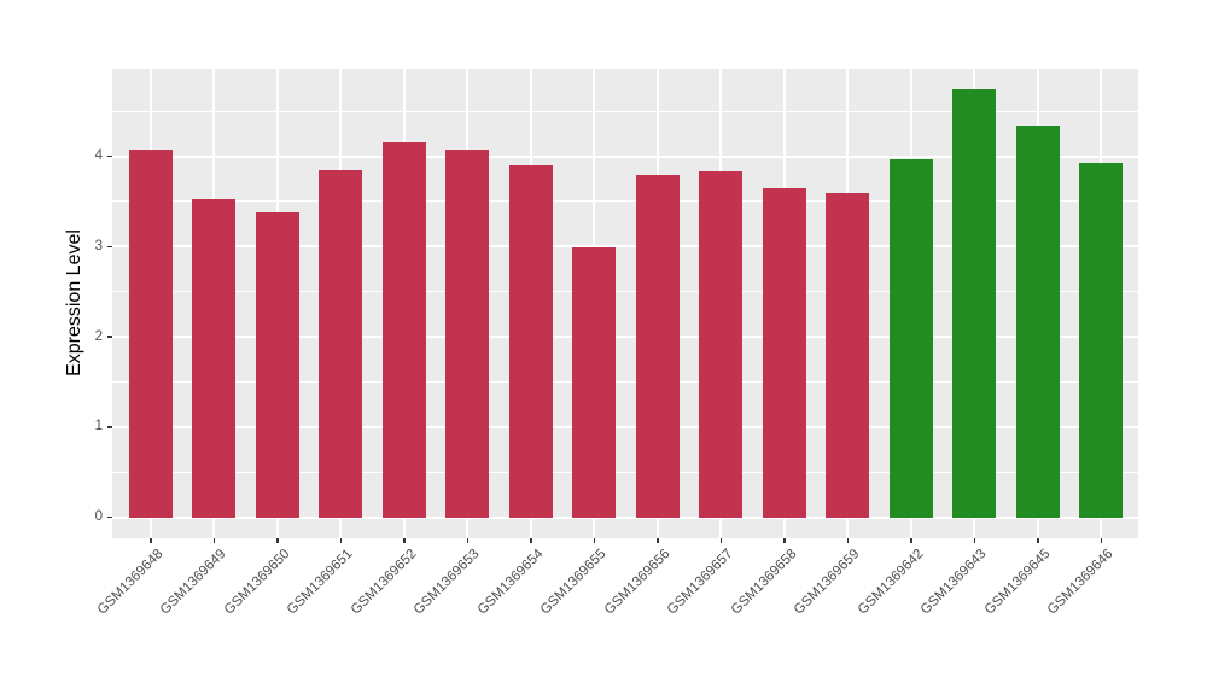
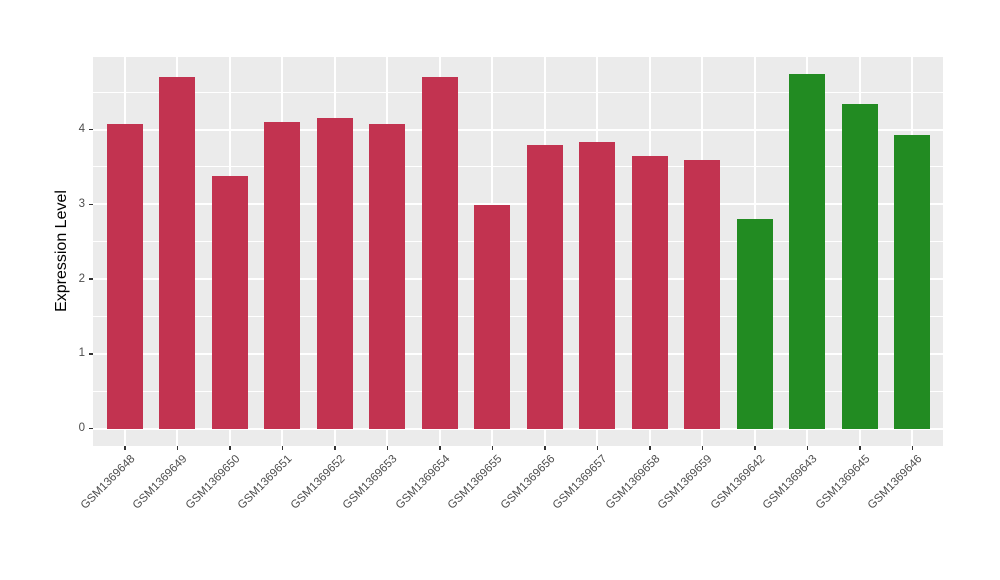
GSM1369649: 3.5 -> 4.7
GSM1369651: 3.8 -> 4.1
GSM1369654: 3.9 -> 4.7
GSM1369642: 4.0 -> 2.8
